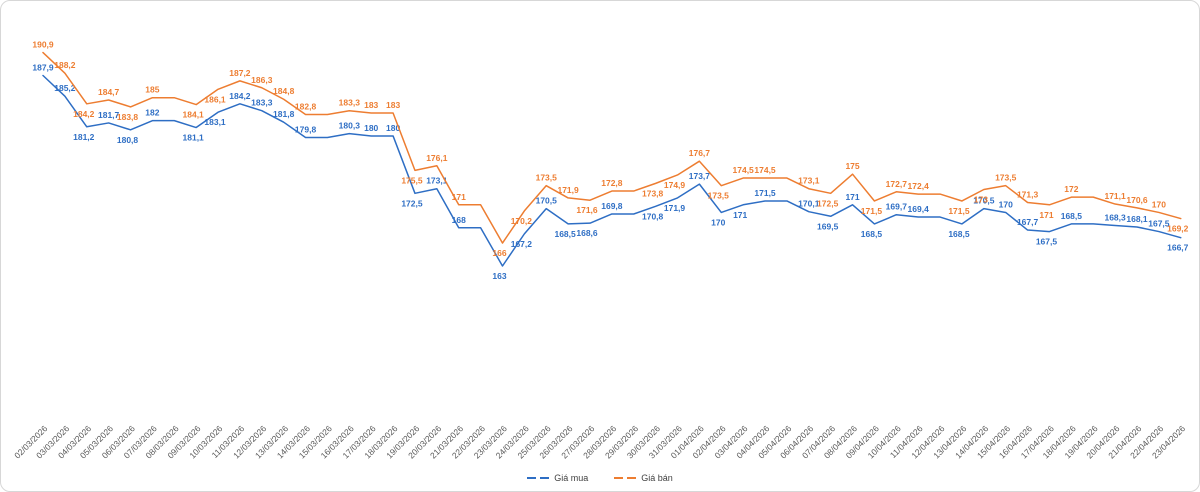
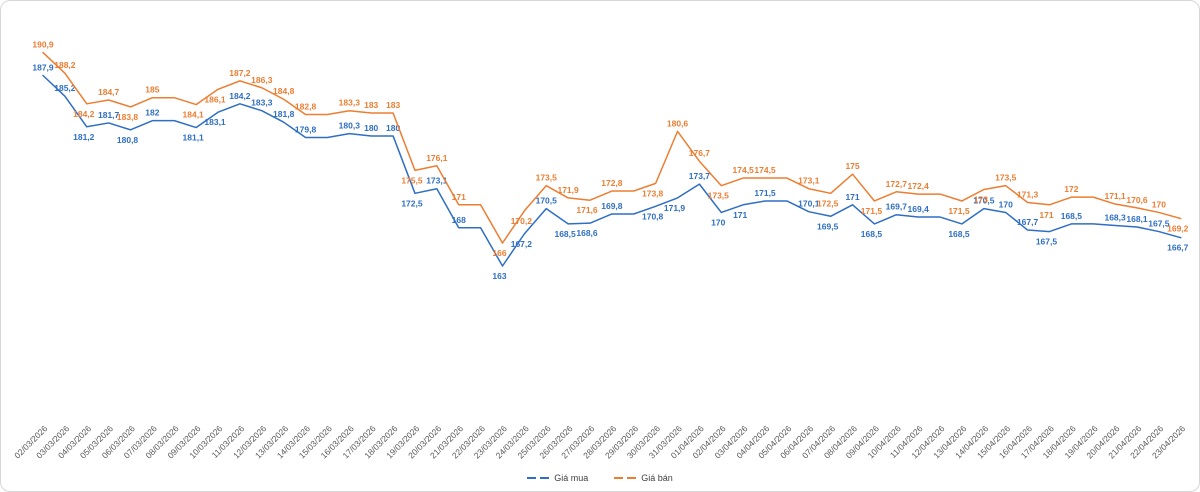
Giá bán/31/03/2026: 174,9 -> 180,6
